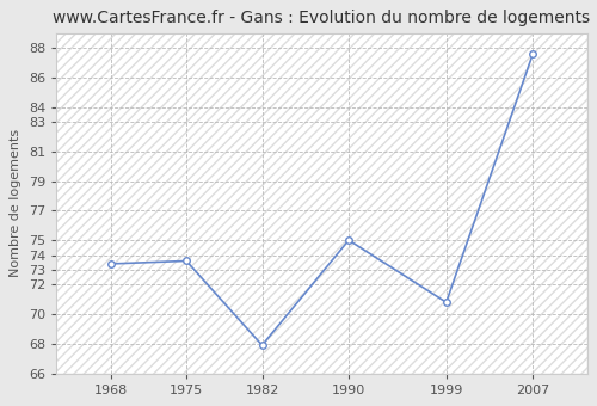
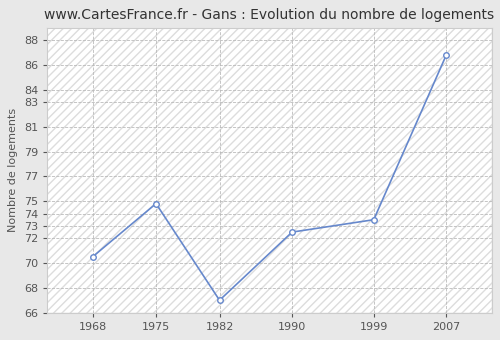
1968: 73.4 -> 70.5
1975: 73.6 -> 74.8
1982: 67.9 -> 67.0
1990: 75.0 -> 72.5
1999: 70.8 -> 73.5
2007: 87.6 -> 86.8
